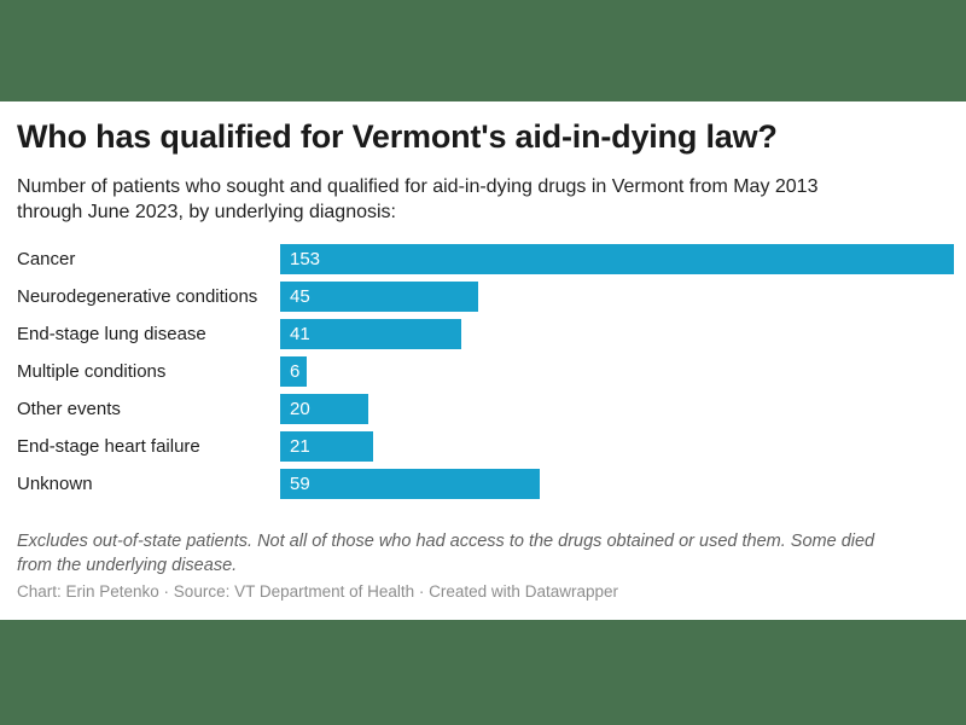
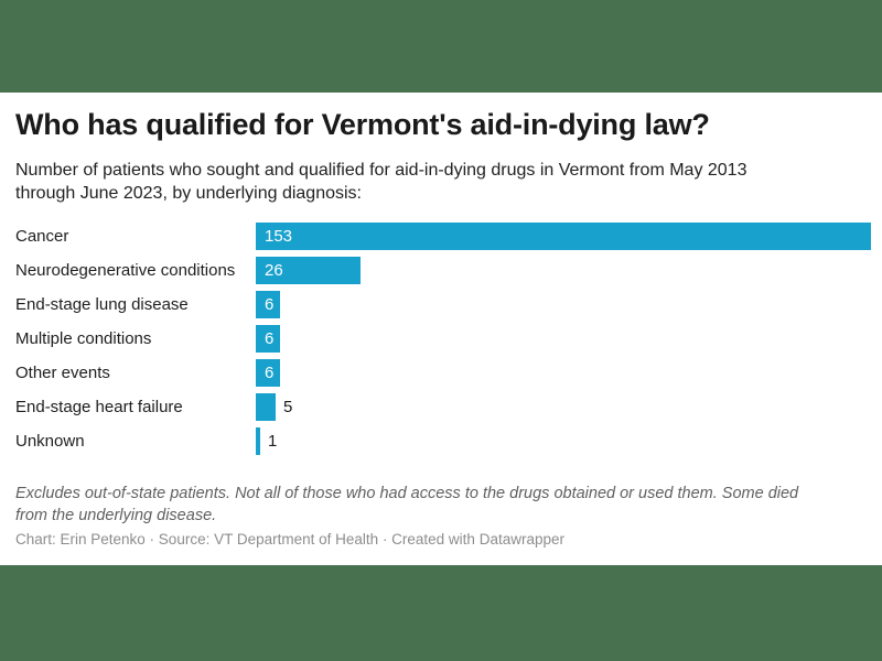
Neurodegenerative conditions: 45 -> 26
End-stage lung disease: 41 -> 6
Other events: 20 -> 6
End-stage heart failure: 21 -> 5
Unknown: 59 -> 1
